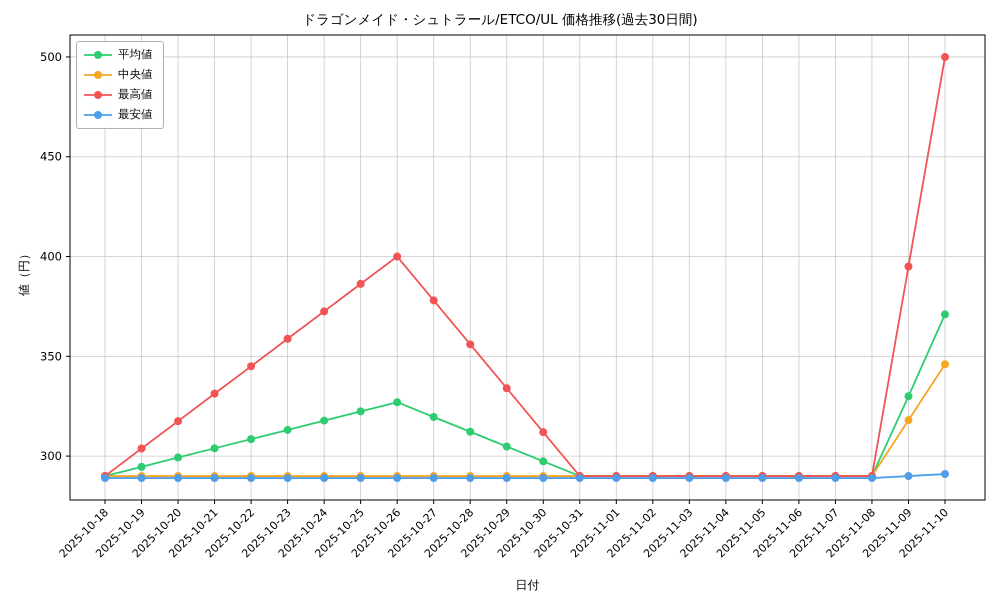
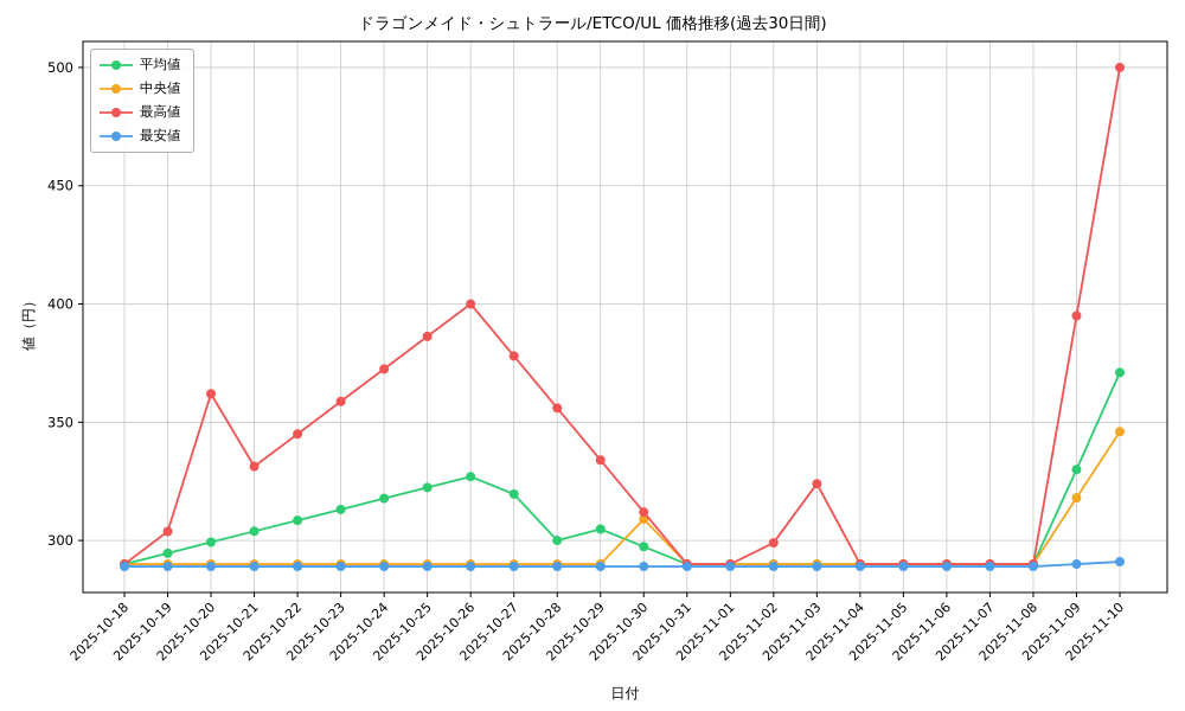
最高値/2025-10-20: 318 -> 362
平均値/2025-10-28: 312 -> 300
中央値/2025-10-30: 290 -> 309
最高値/2025-11-02: 290 -> 299
最高値/2025-11-03: 290 -> 324
